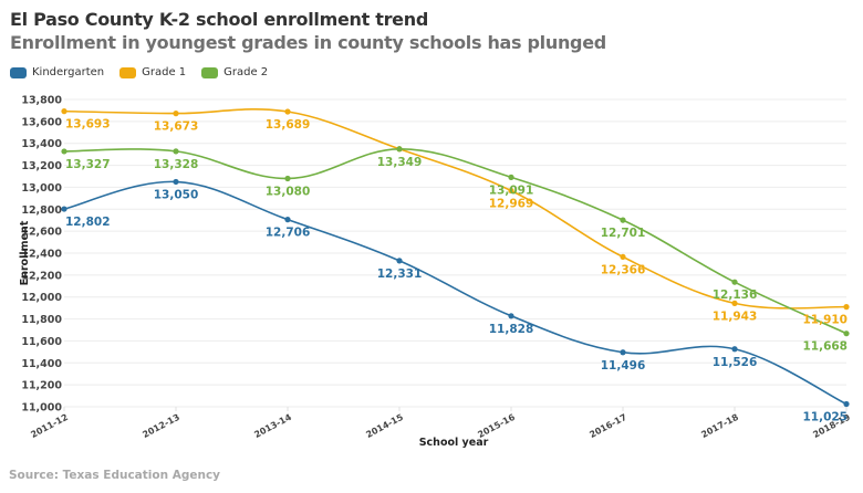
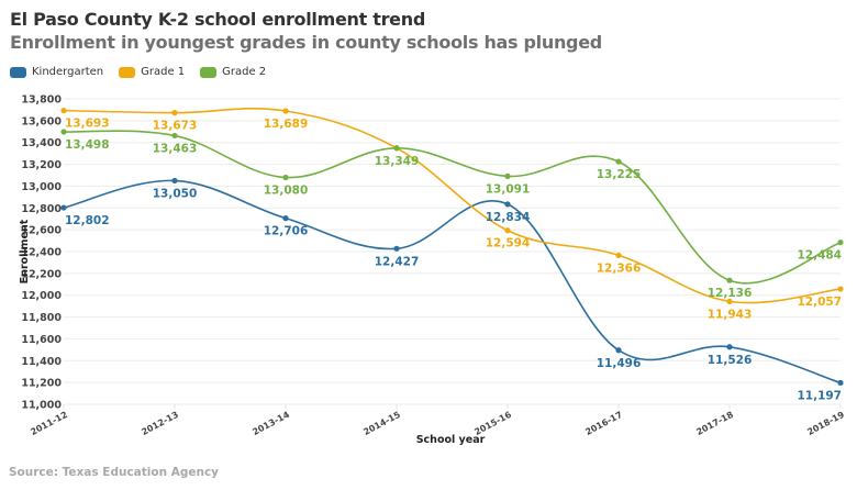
Grade 2/2011-12: 13,327 -> 13,498
Grade 2/2012-13: 13,328 -> 13,463
Kindergarten/2014-15: 12,331 -> 12,427
Kindergarten/2015-16: 11,828 -> 12,834
Grade 1/2015-16: 12,969 -> 12,594
Grade 2/2016-17: 12,701 -> 13,225
Kindergarten/2018-19: 11,025 -> 11,197
Grade 1/2018-19: 11,910 -> 12,057
Grade 2/2018-19: 11,668 -> 12,484
